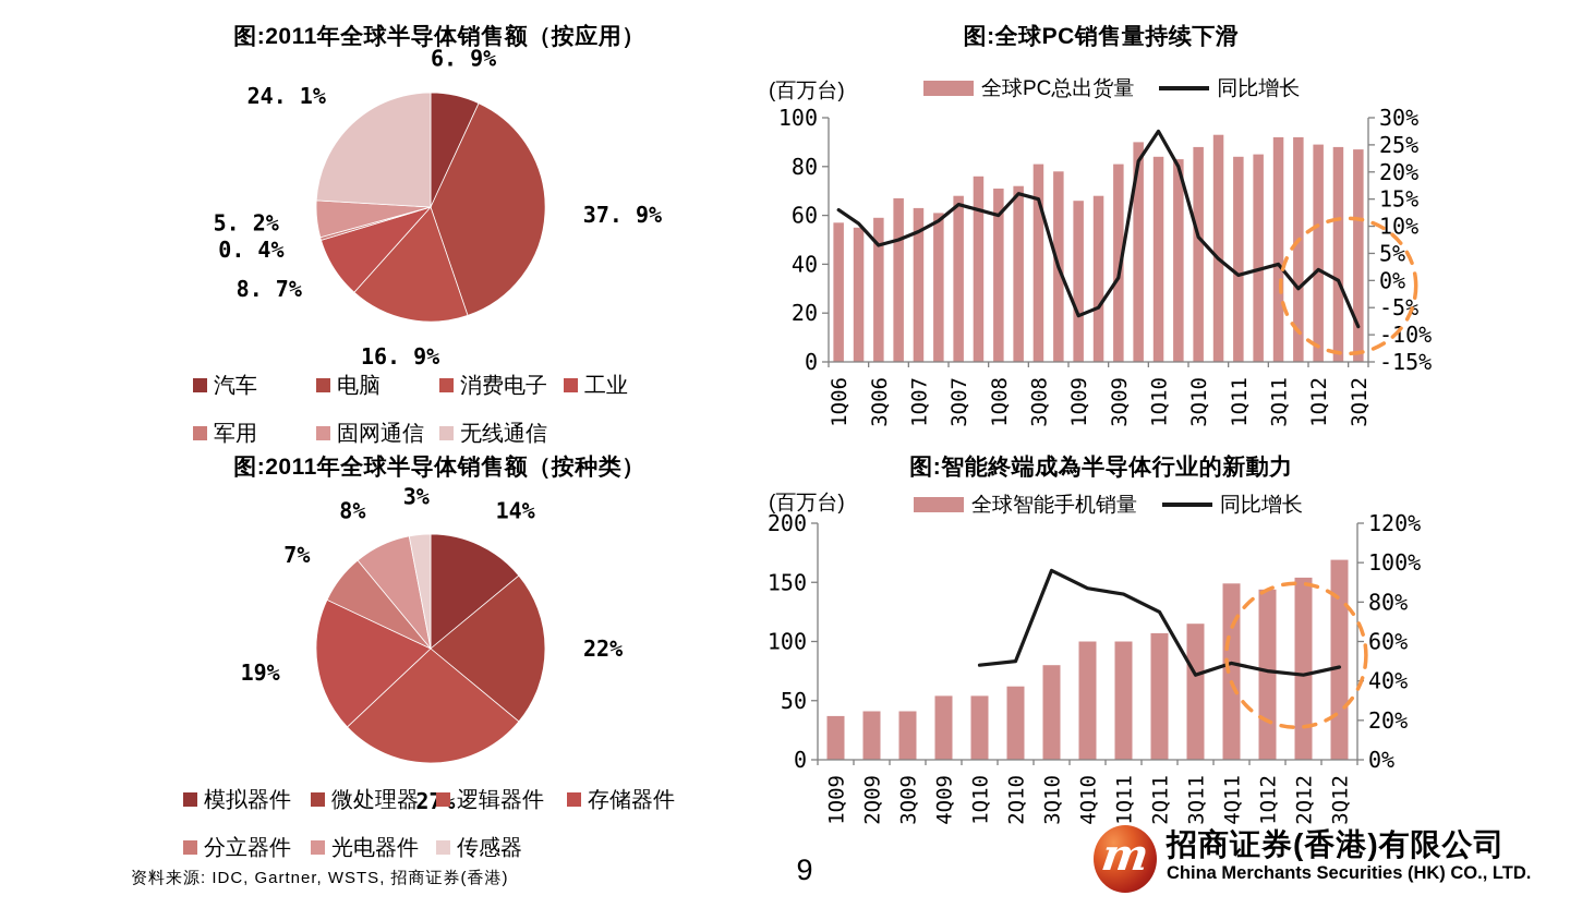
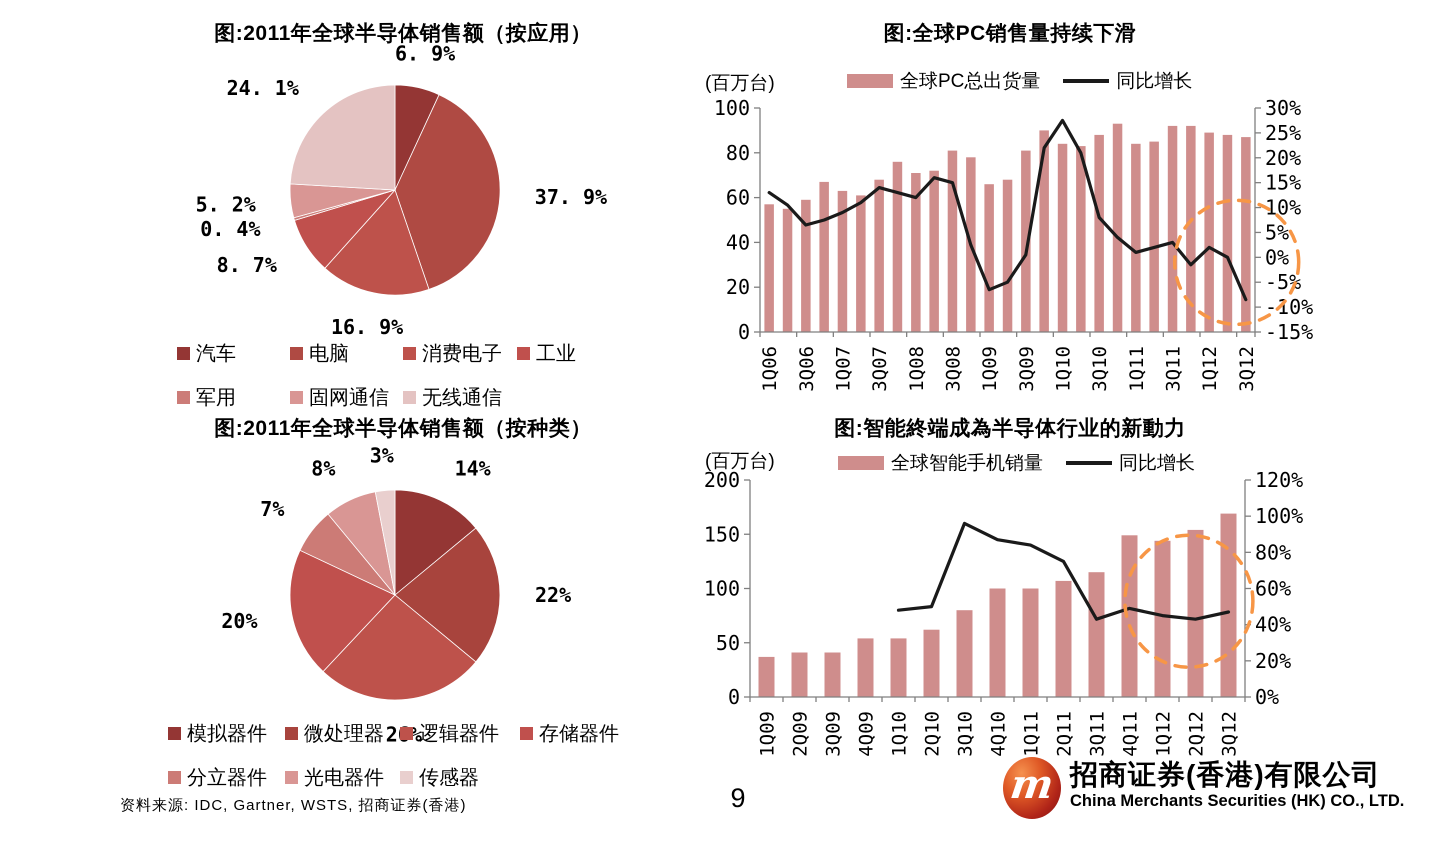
图:2011年全球半导体销售额（按种类）/逻辑器件: 27% -> 26%
图:2011年全球半导体销售额（按种类）/存储器件: 19% -> 20%
